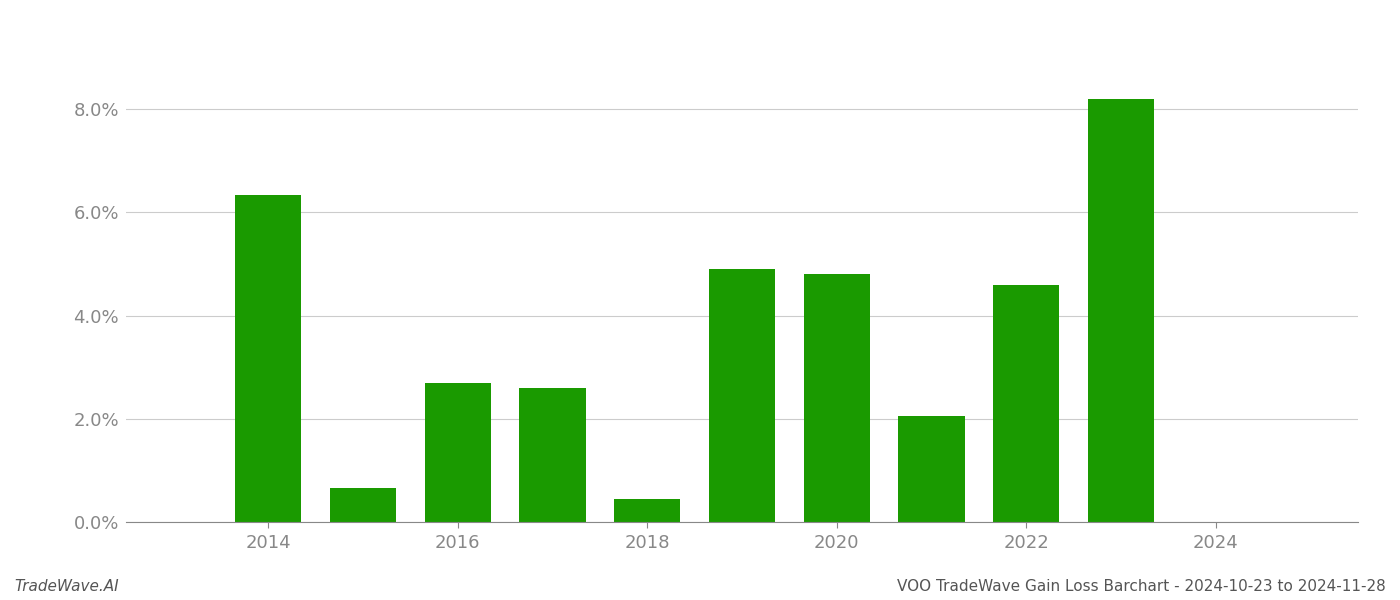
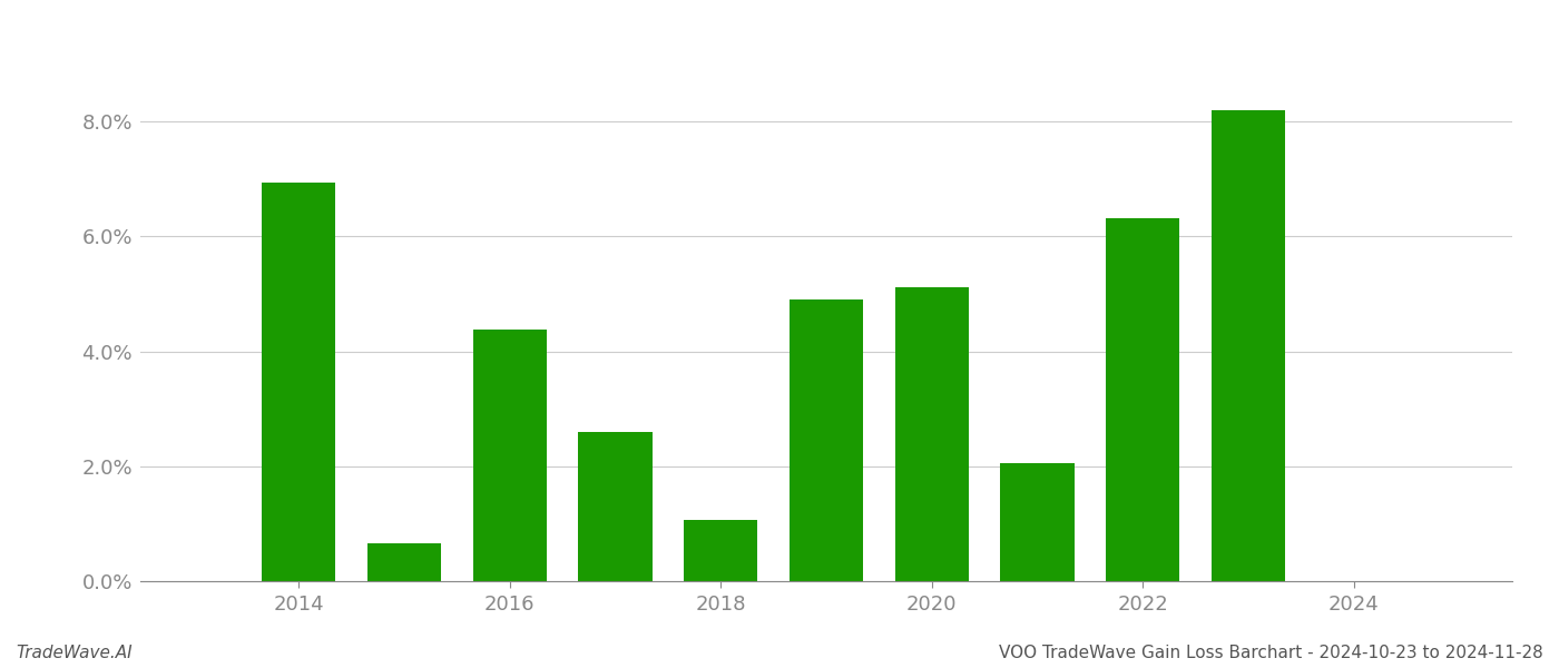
2014: 6.33% -> 6.94%
2016: 2.70% -> 4.38%
2018: 0.45% -> 1.06%
2020: 4.80% -> 5.12%
2022: 4.60% -> 6.32%
